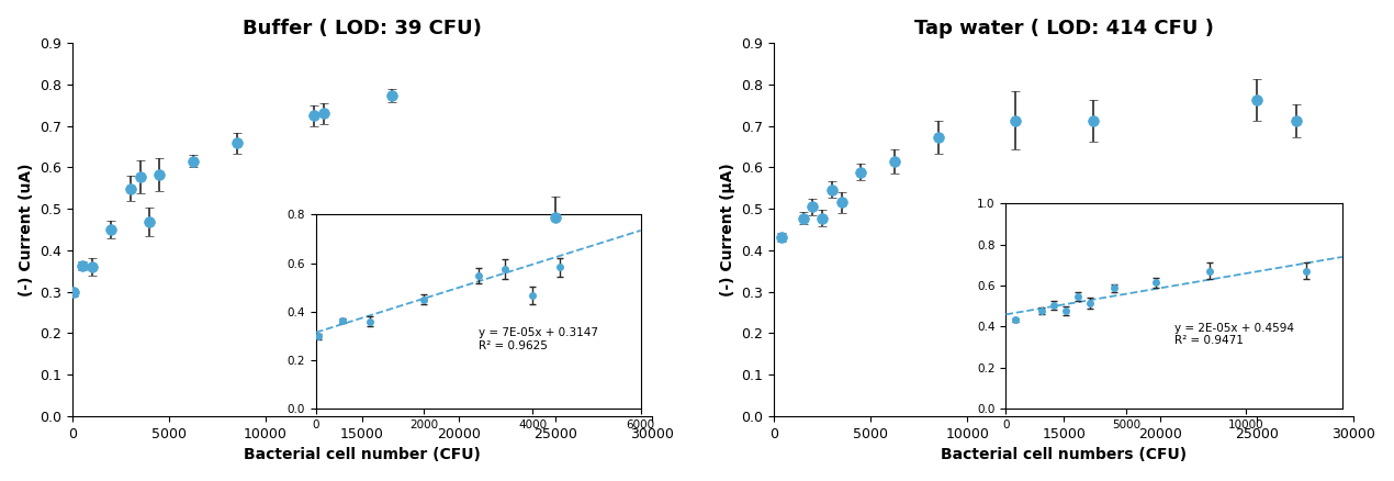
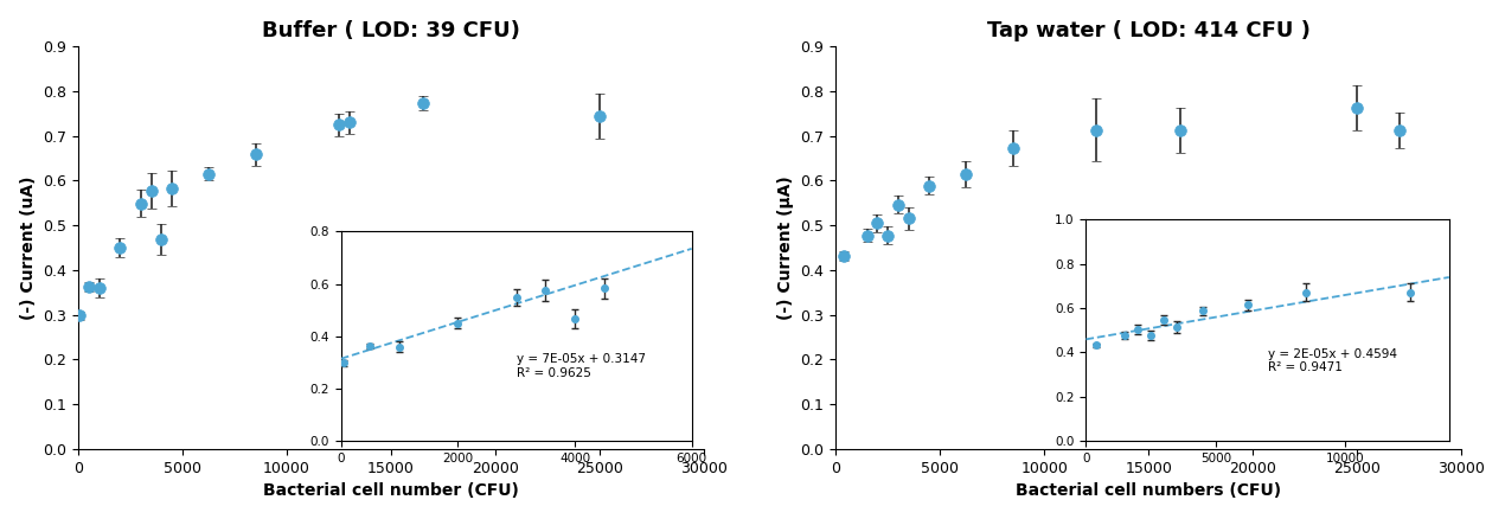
Buffer ( LOD: 39 CFU)/25000: 0.480 -> 0.743
